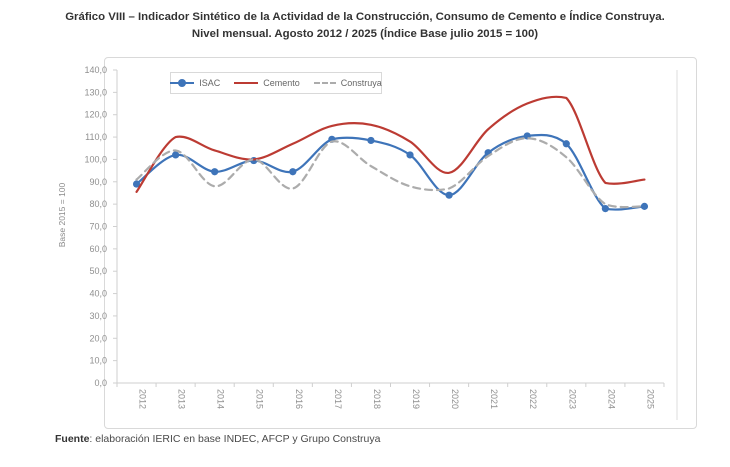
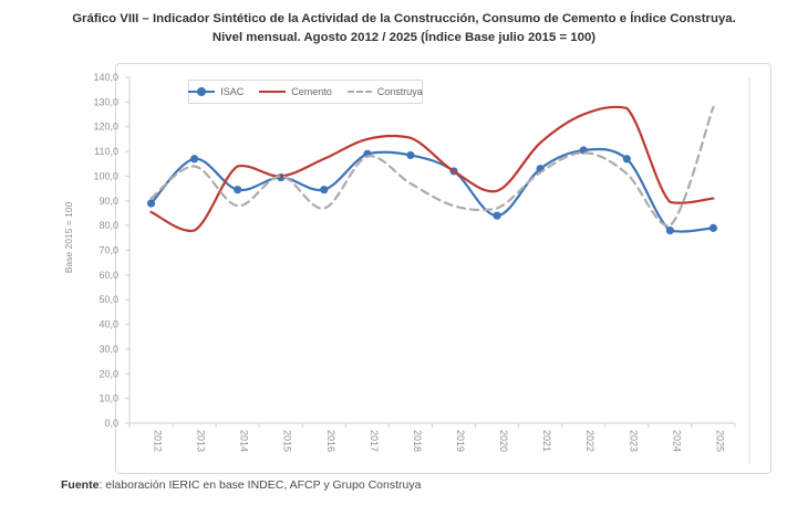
ISAC/2013: 102 -> 107
Cemento/2013: 110 -> 78
Cemento/2019: 108 -> 102
Construya/2025: 79 -> 128
